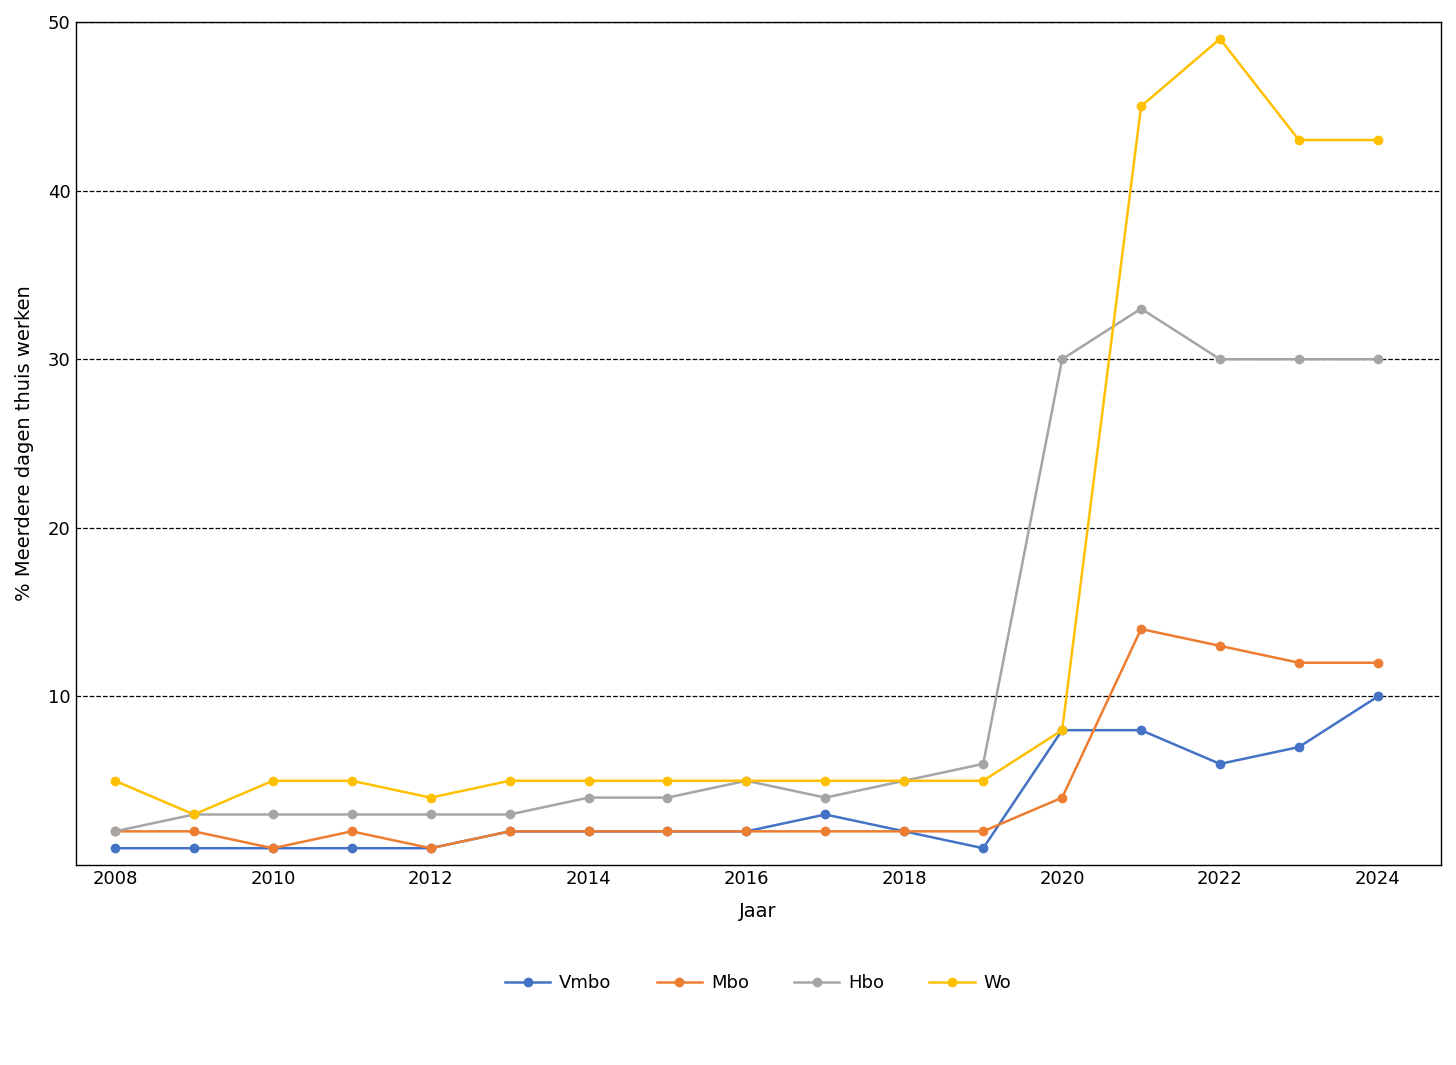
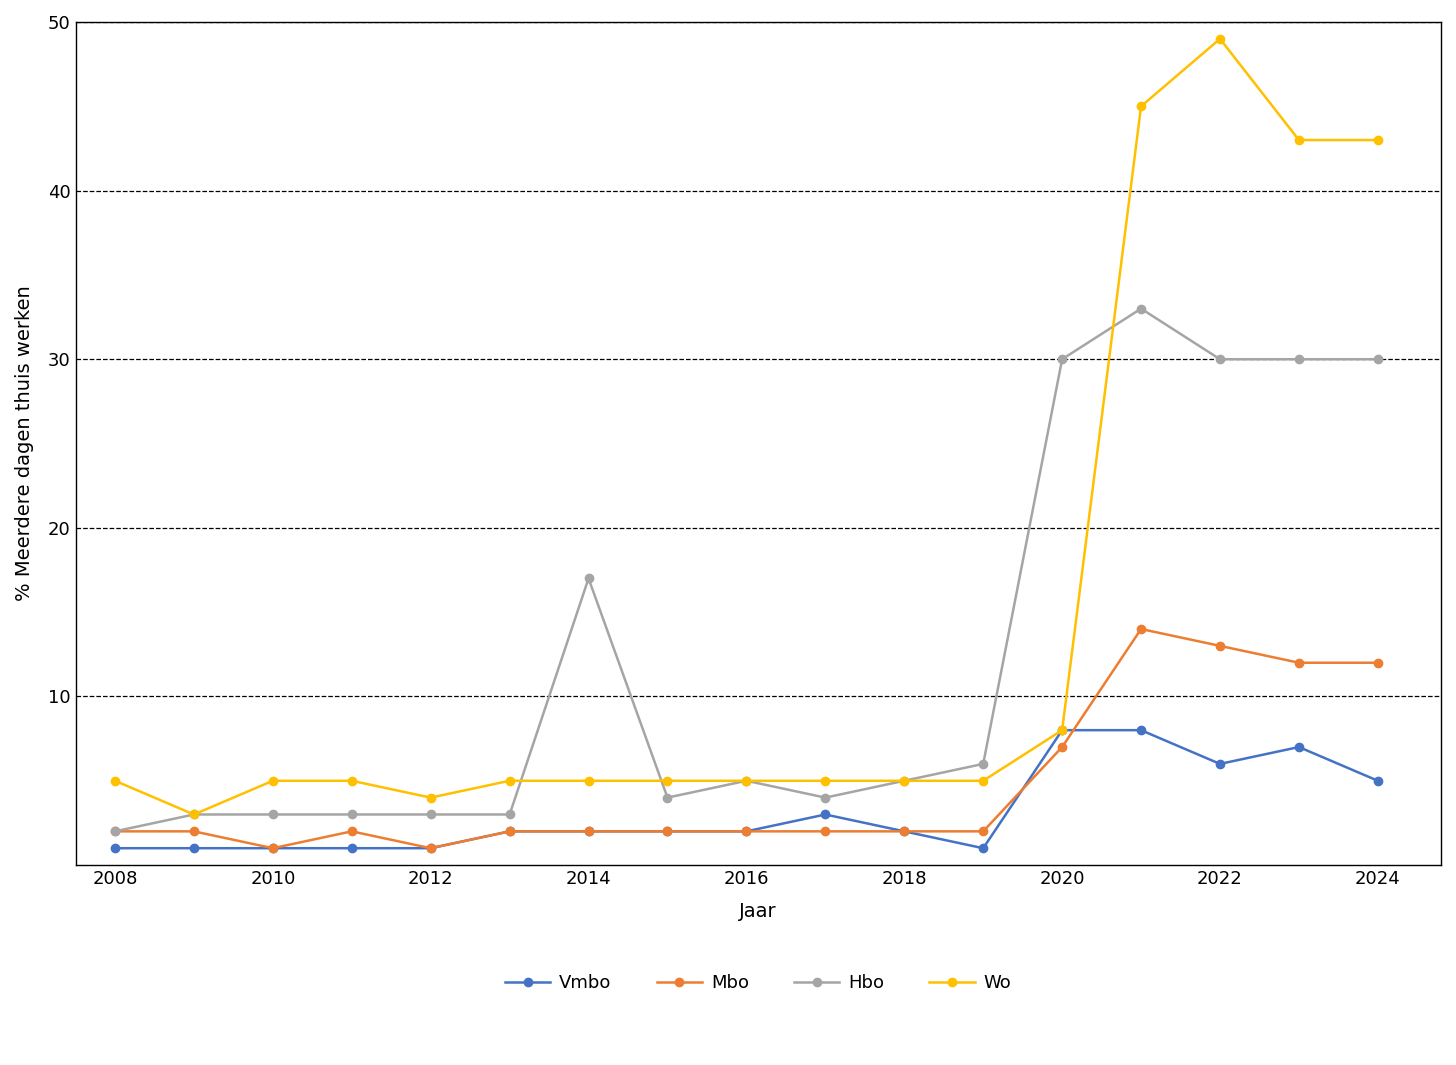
Hbo/2014: 4 -> 17
Mbo/2020: 4 -> 7
Vmbo/2024: 10 -> 5
